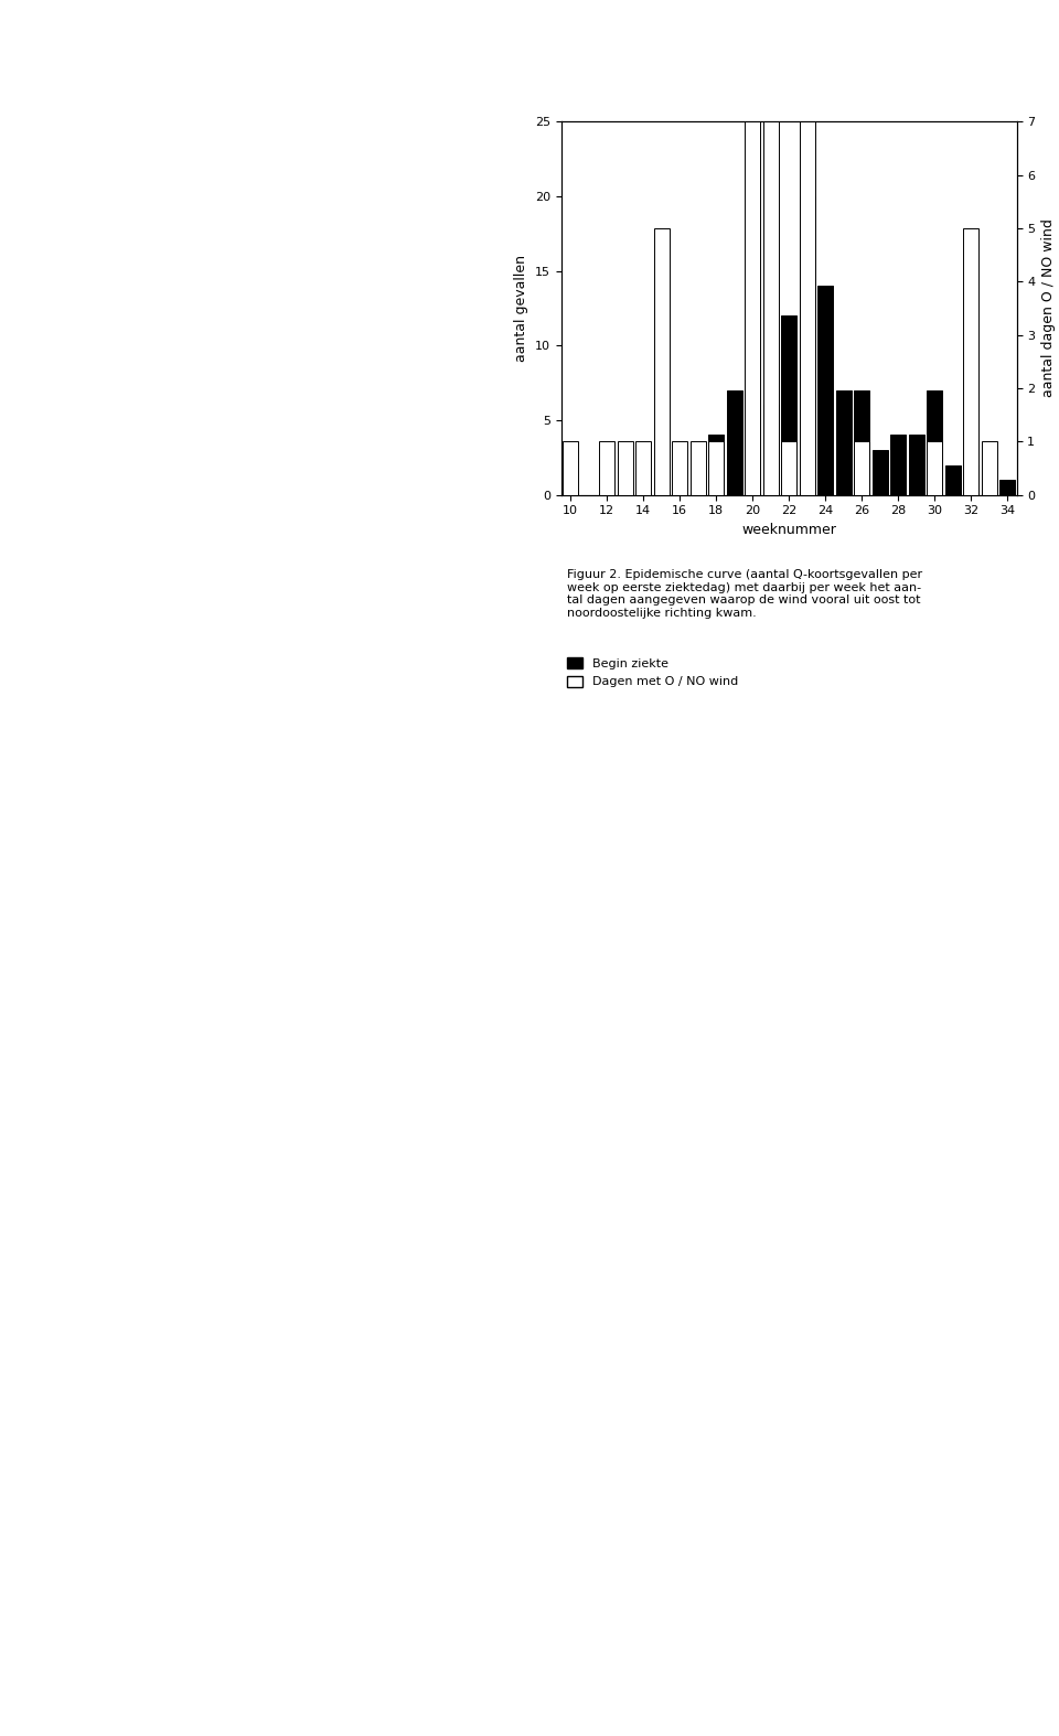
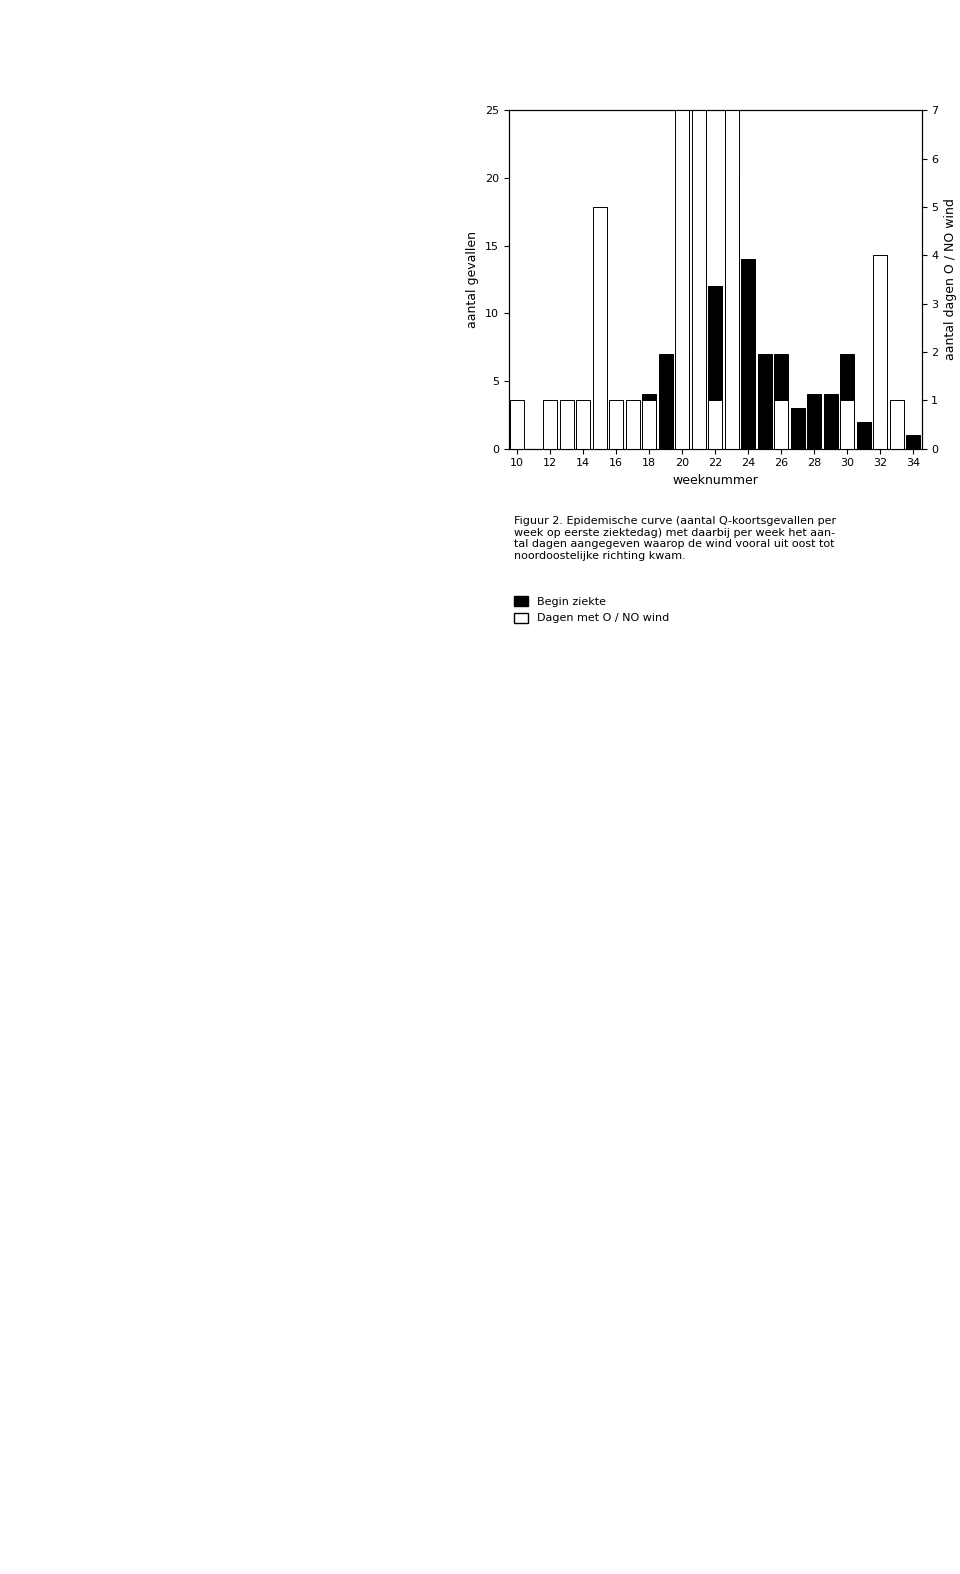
Dagen met O / NO wind/32: 5 -> 4
